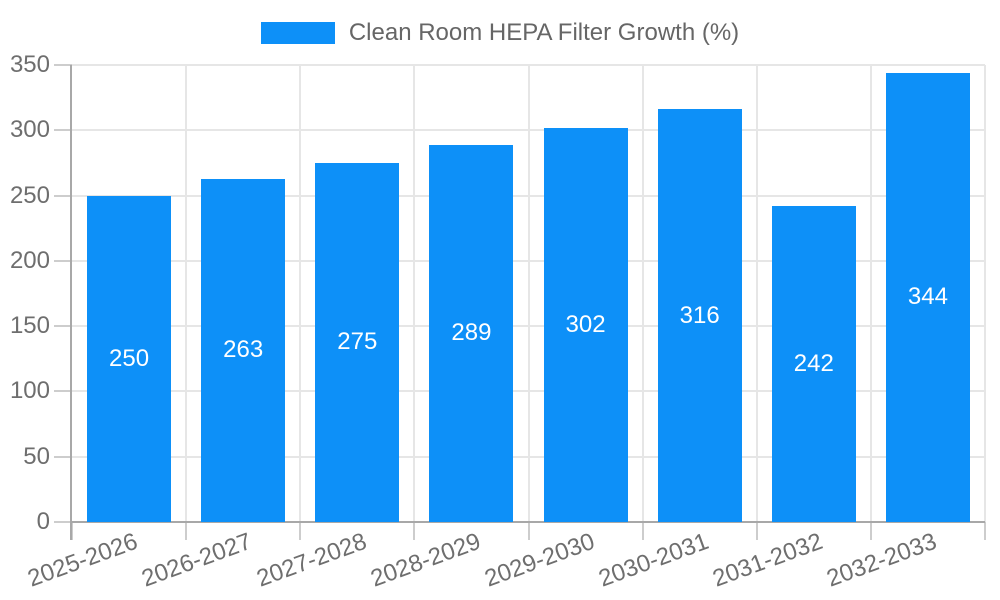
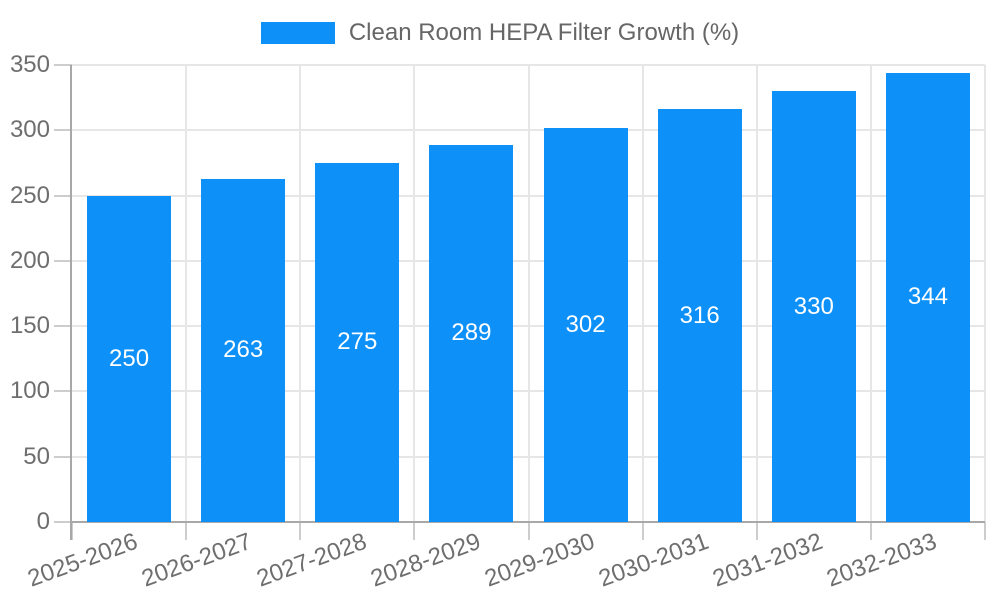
2031-2032: 242 -> 330
